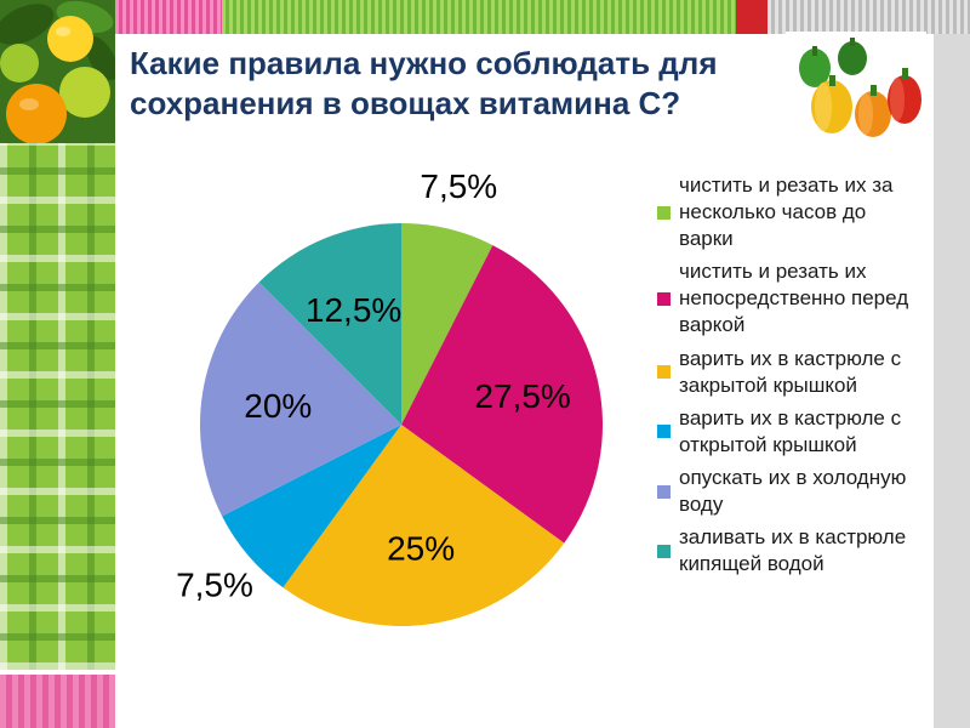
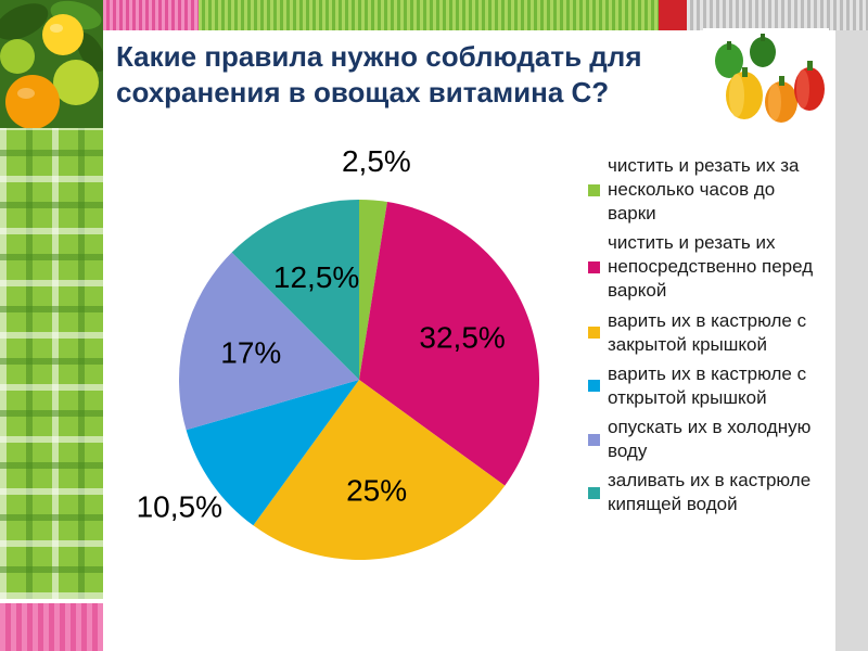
чистить и резать их за несколько часов до варки: 7,5% -> 2,5%
чистить и резать их непосредственно перед варкой: 27,5% -> 32,5%
варить их в кастрюле с открытой крышкой: 7,5% -> 10,5%
опускать их в холодную воду: 20% -> 17%
